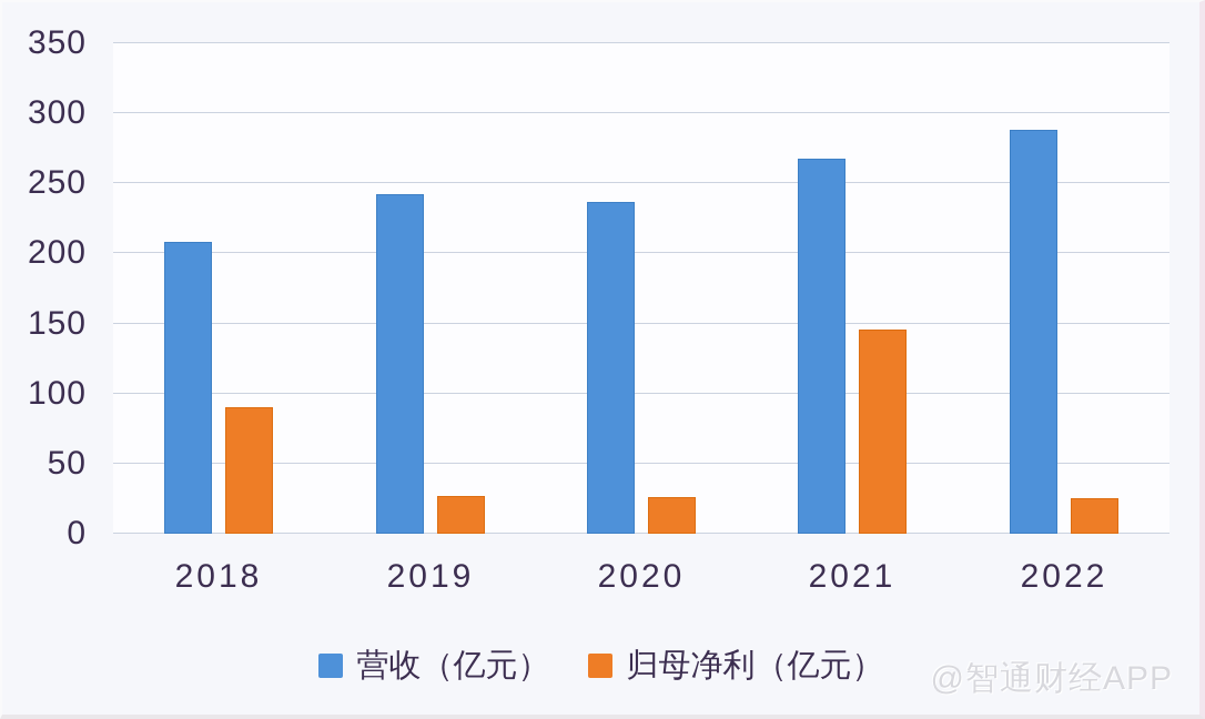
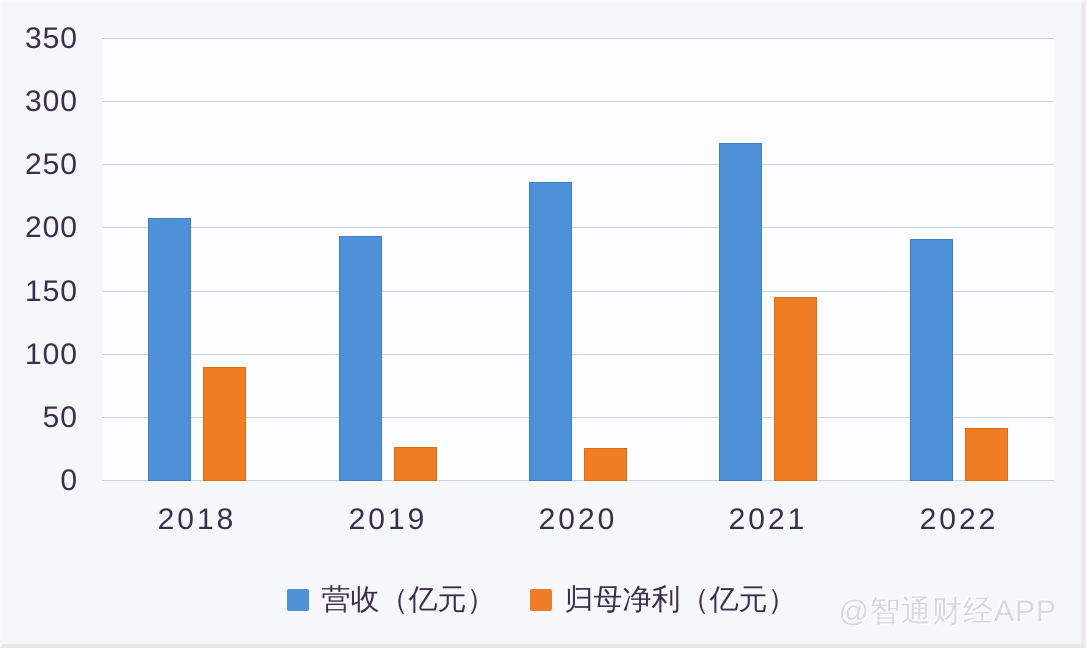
营收（亿元）/2019: 242 -> 194
营收（亿元）/2022: 288 -> 192
归母净利（亿元）/2022: 25 -> 42
